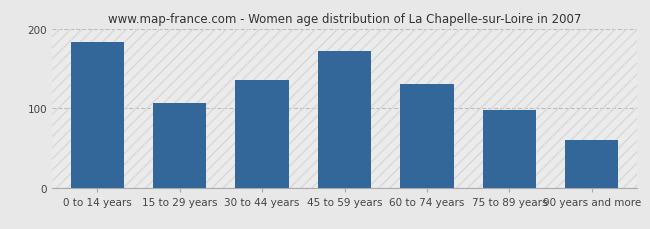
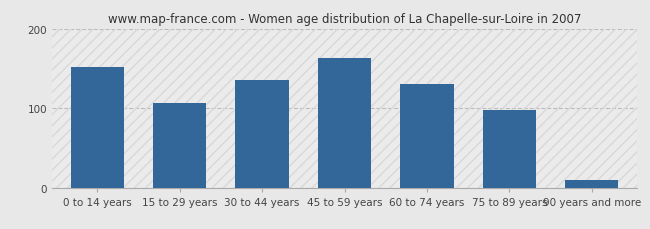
0 to 14 years: 184 -> 152
45 to 59 years: 172 -> 163
90 years and more: 60 -> 10
